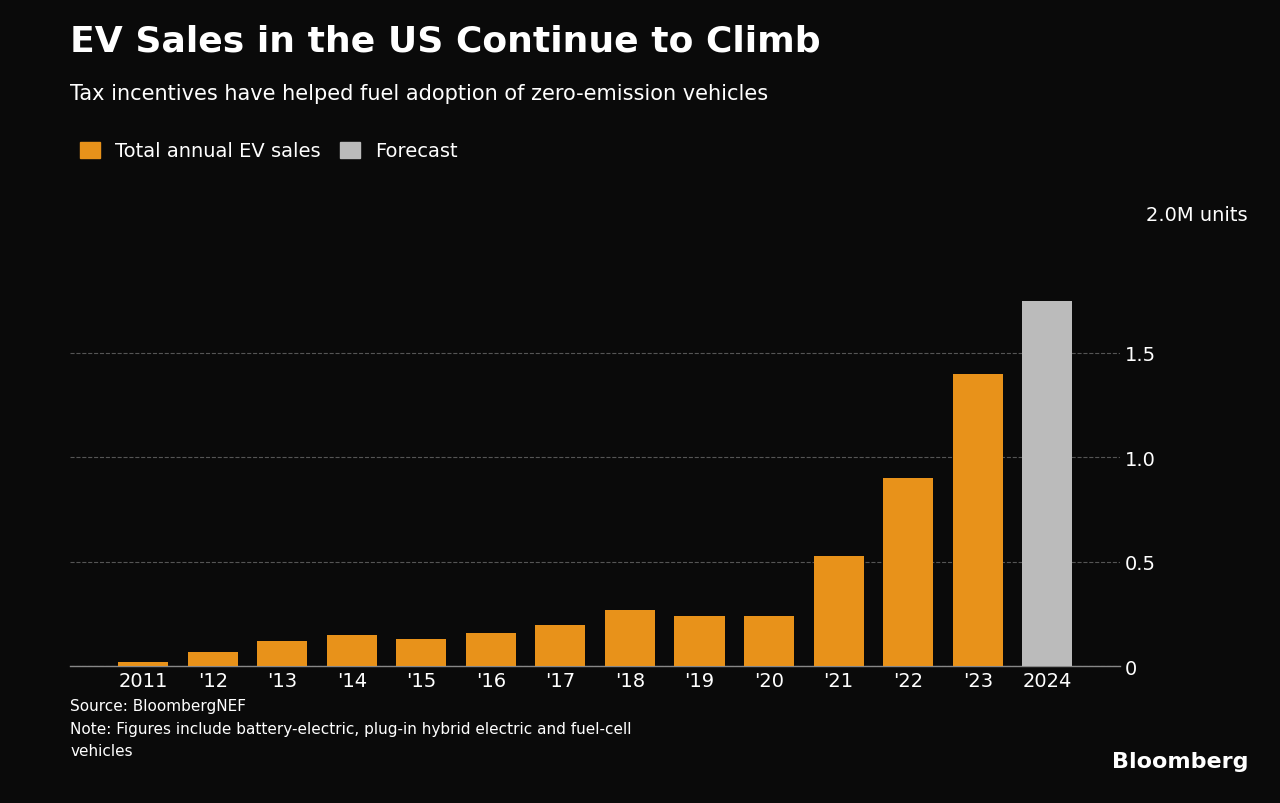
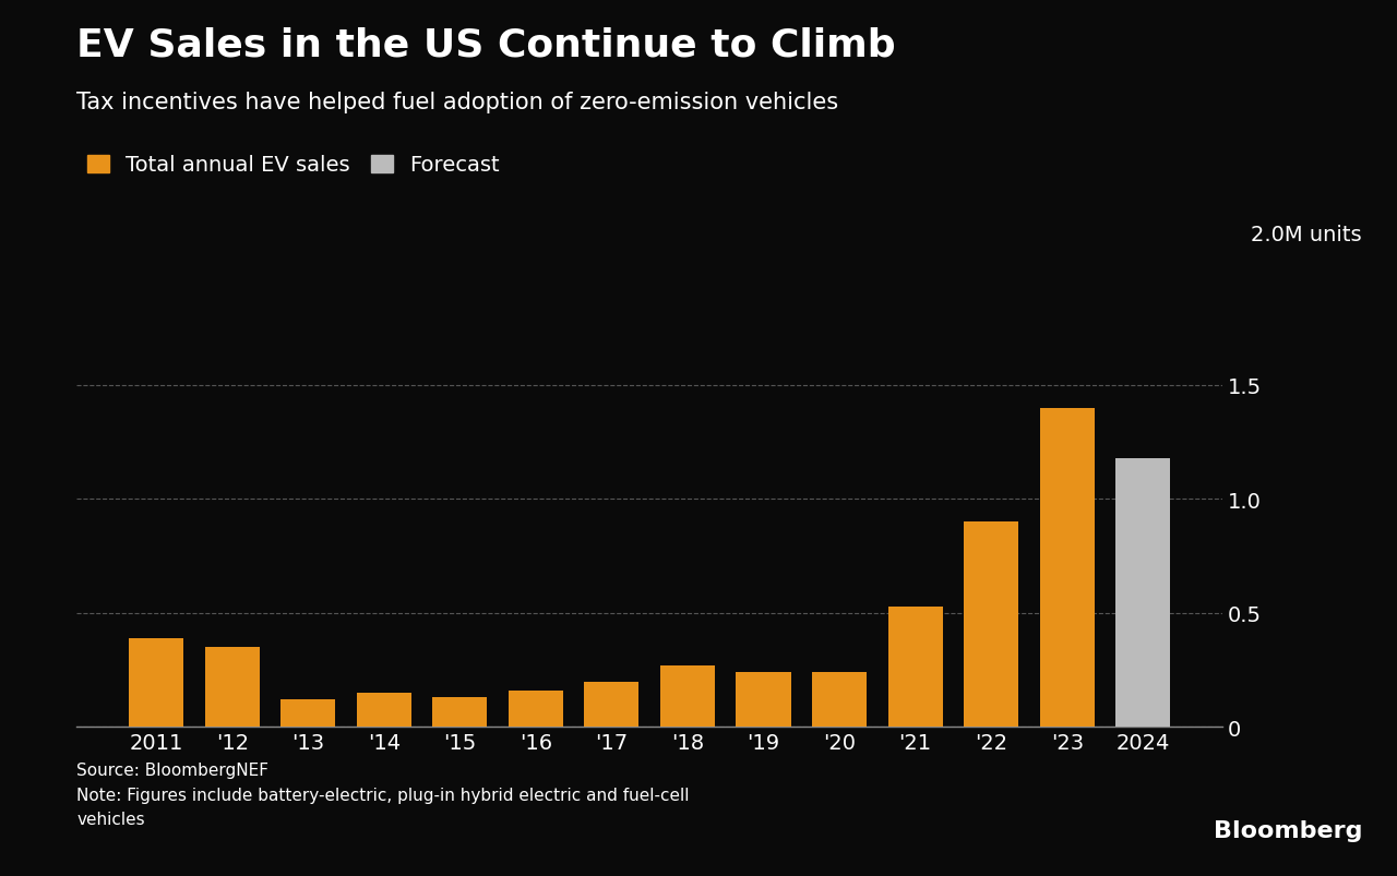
2011: 0.02 -> 0.39
'12: 0.07 -> 0.35
2024: 1.75 -> 1.18
